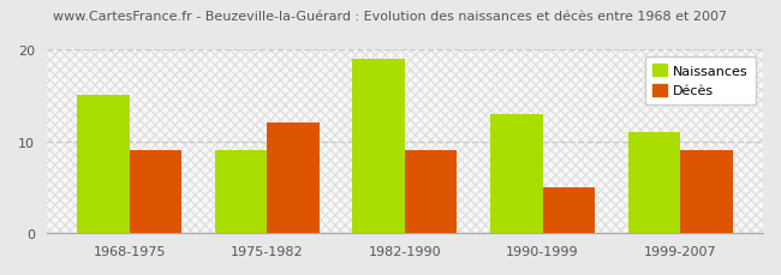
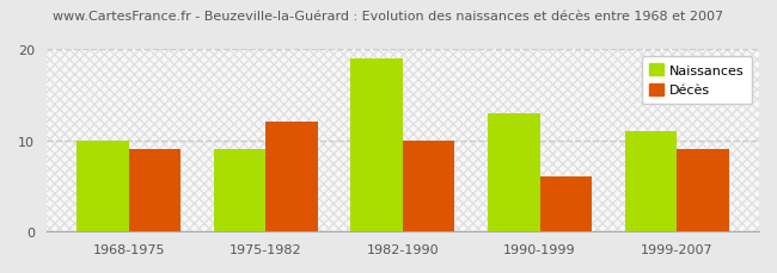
Naissances/1968-1975: 15 -> 10
Décès/1982-1990: 9 -> 10
Décès/1990-1999: 5 -> 6
